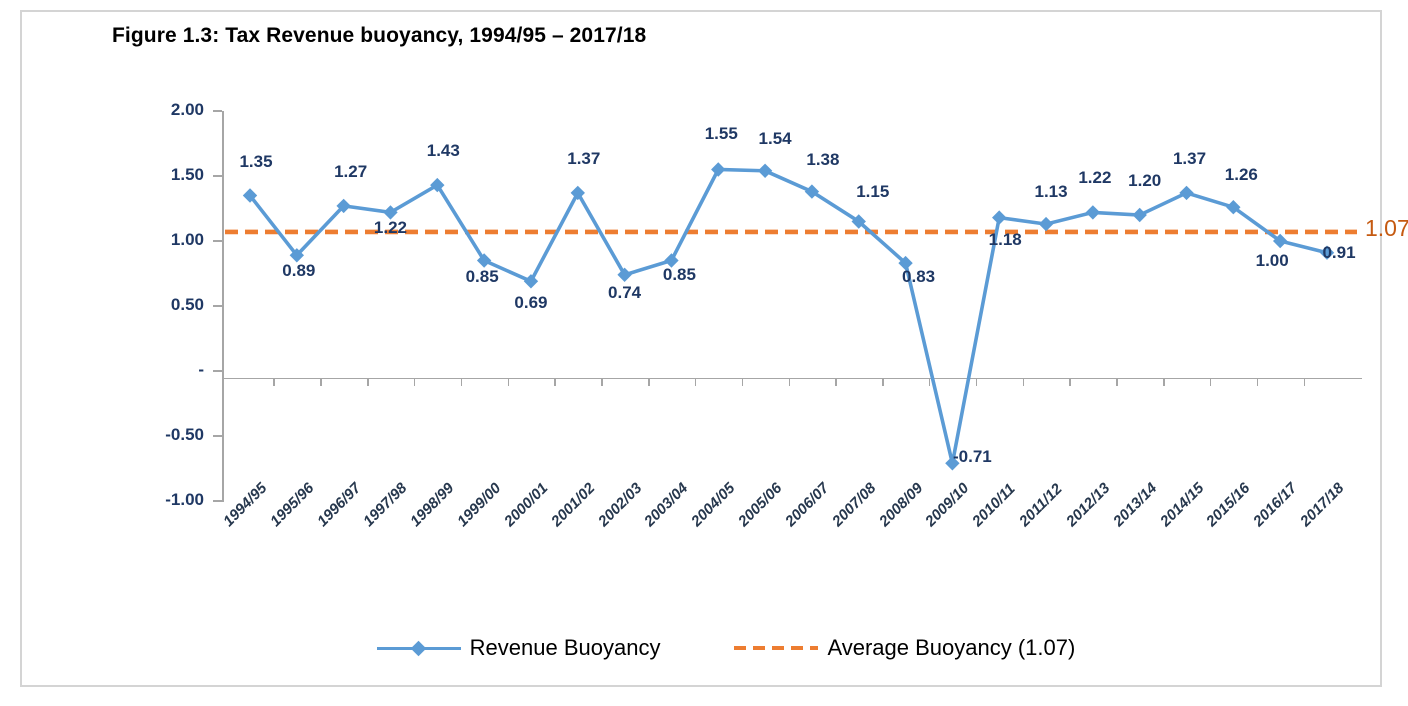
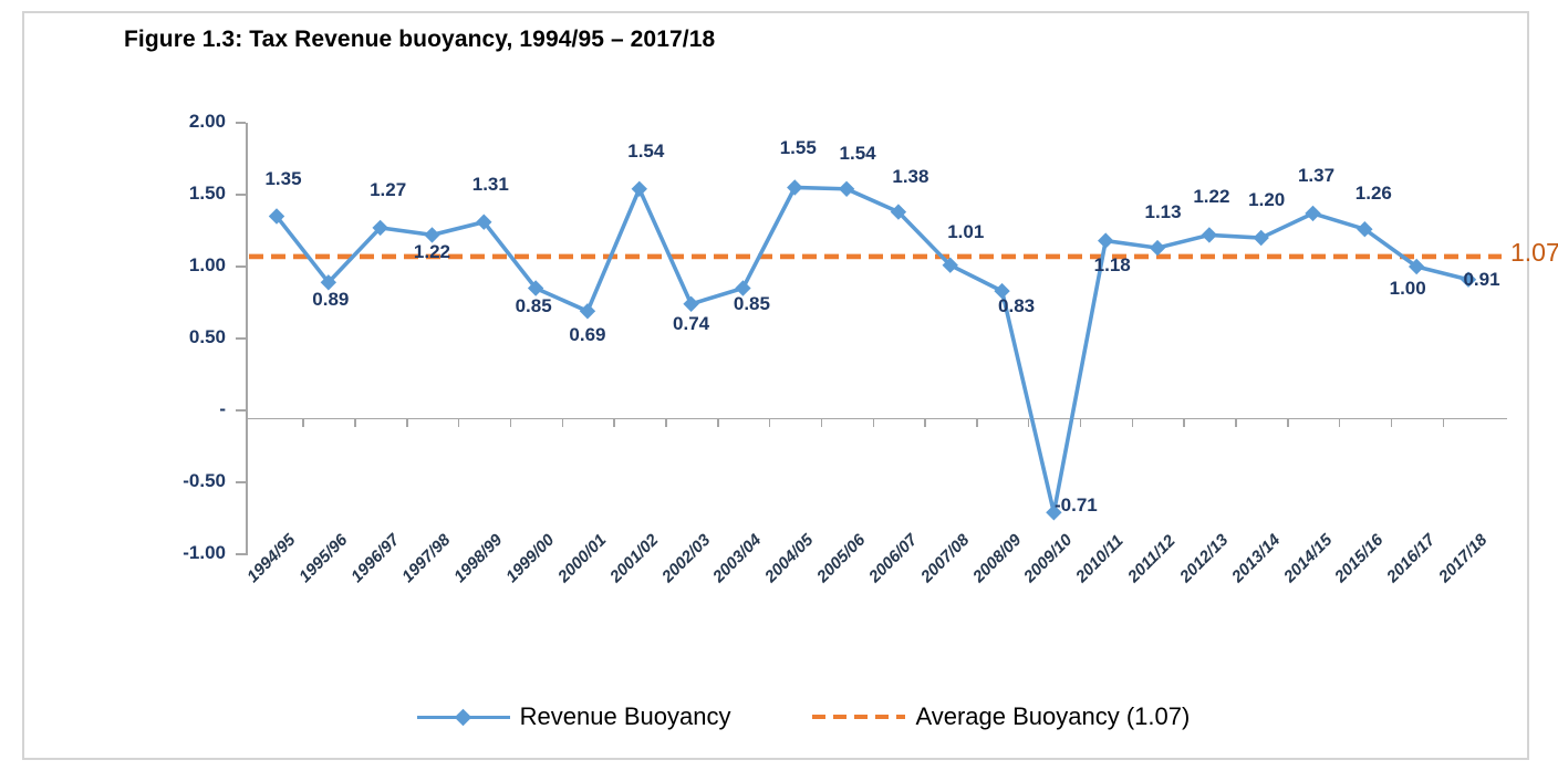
1998/99: 1.43 -> 1.31
2001/02: 1.37 -> 1.54
2007/08: 1.15 -> 1.01
